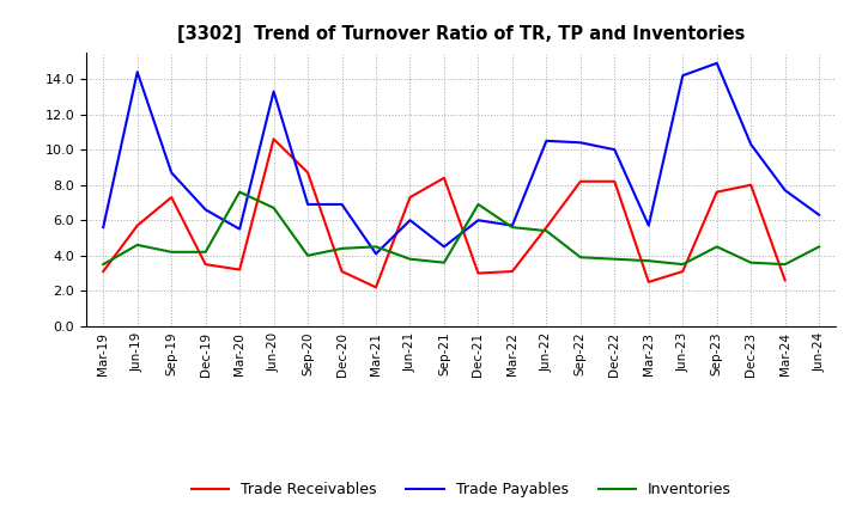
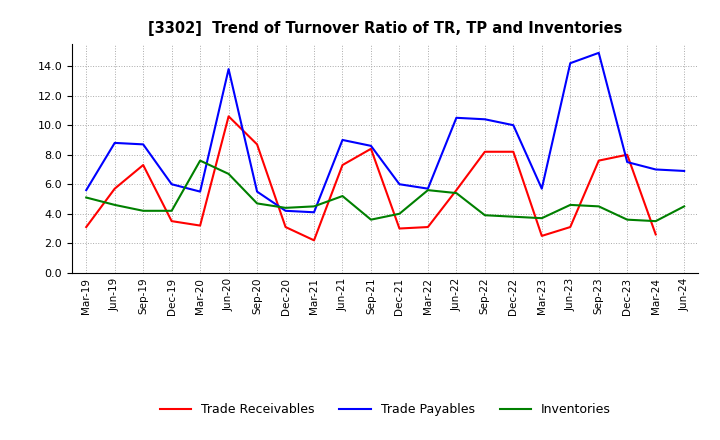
Inventories/Mar-19: 3.5 -> 5.1
Trade Payables/Jun-19: 14.4 -> 8.8
Trade Payables/Dec-19: 6.6 -> 6.0
Trade Payables/Jun-20: 13.3 -> 13.8
Trade Payables/Sep-20: 6.9 -> 5.5
Inventories/Sep-20: 4.0 -> 4.7
Trade Payables/Dec-20: 6.9 -> 4.2
Trade Payables/Jun-21: 6.0 -> 9.0
Inventories/Jun-21: 3.8 -> 5.2
Trade Payables/Sep-21: 4.5 -> 8.6
Inventories/Dec-21: 6.9 -> 4.0
Inventories/Jun-23: 3.5 -> 4.6
Trade Payables/Dec-23: 10.3 -> 7.5
Trade Payables/Mar-24: 7.7 -> 7.0
Trade Payables/Jun-24: 6.3 -> 6.9
